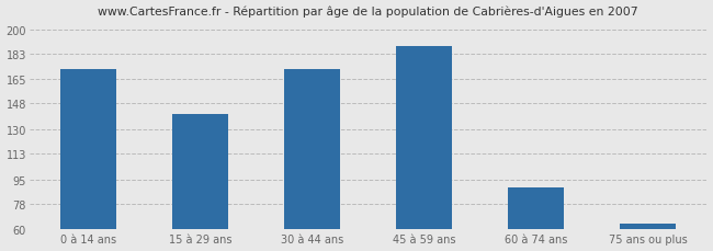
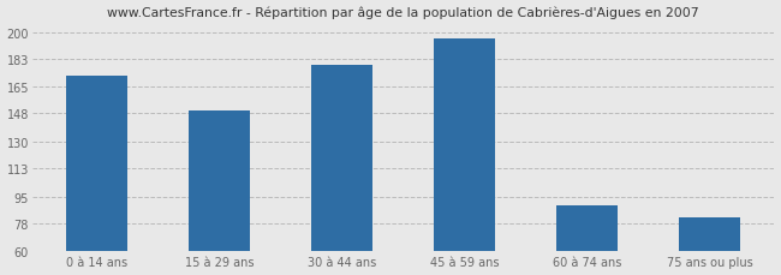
15 à 29 ans: 141 -> 150
30 à 44 ans: 172 -> 179
45 à 59 ans: 188 -> 196
75 ans ou plus: 64 -> 82
